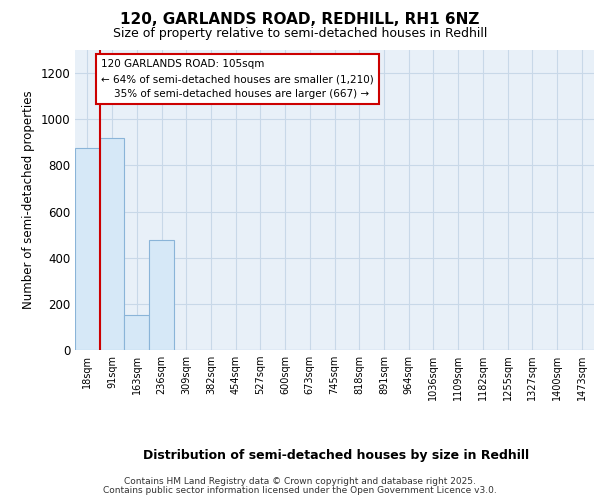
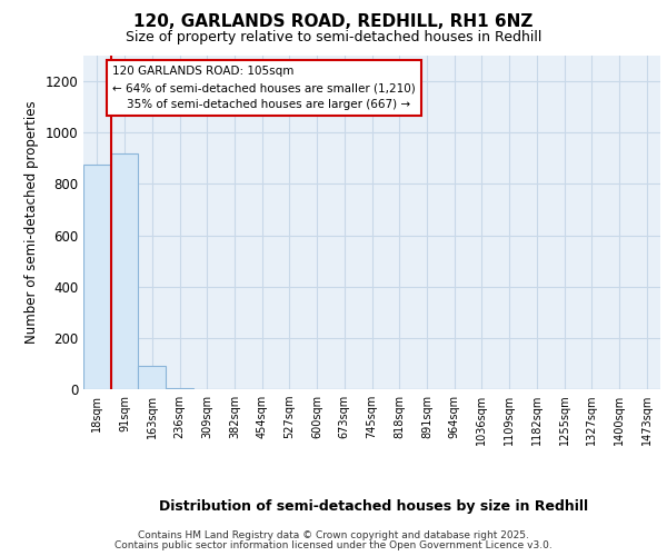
163sqm: 150 -> 90
236sqm: 475 -> 5
